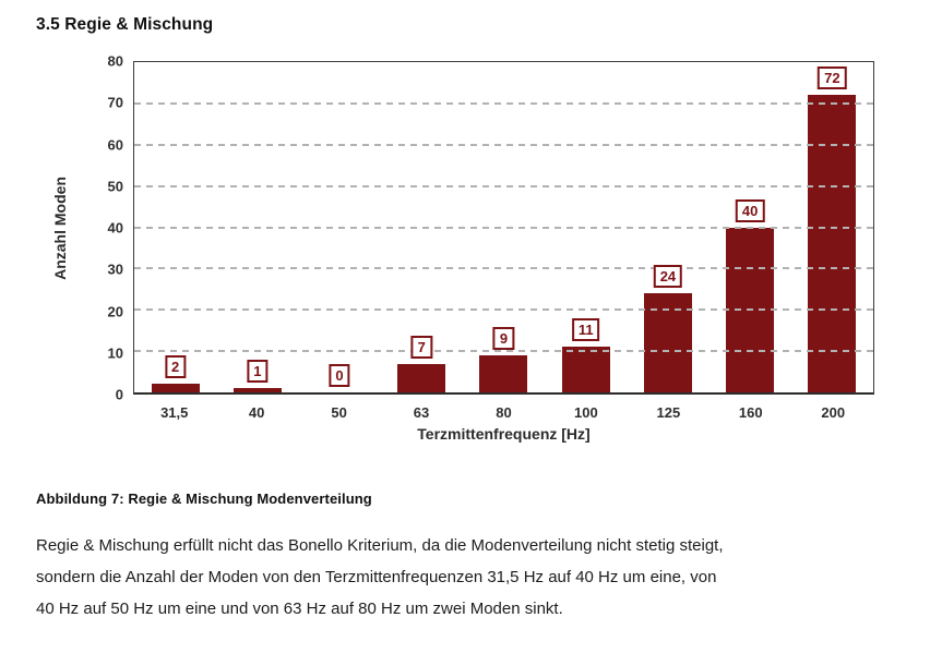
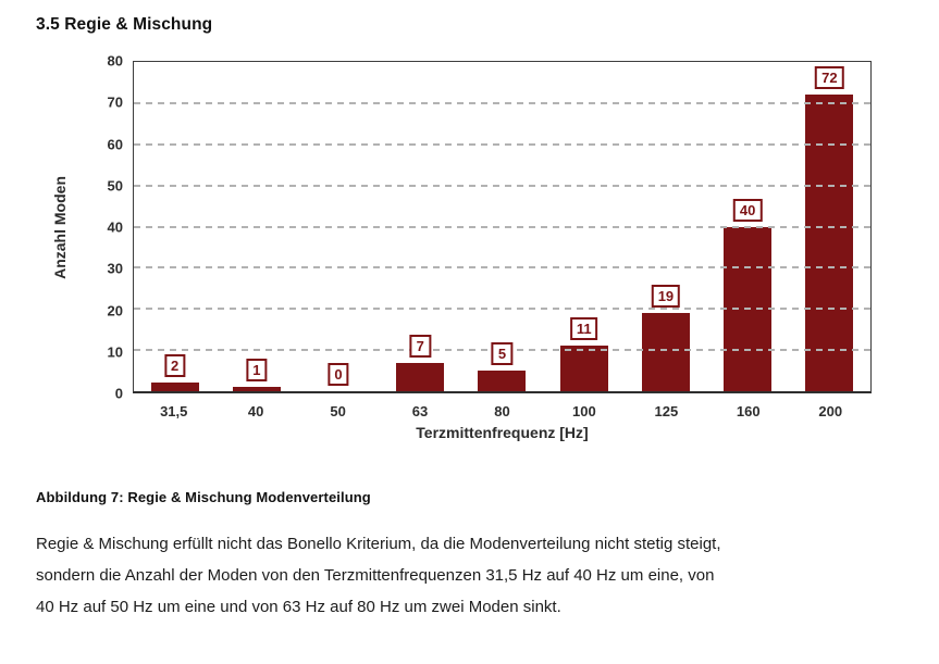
80: 9 -> 5
125: 24 -> 19
